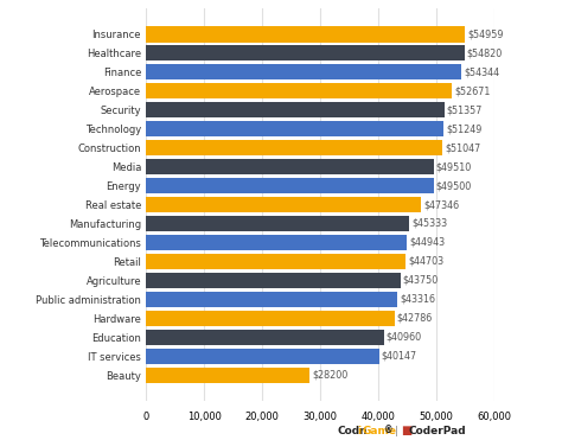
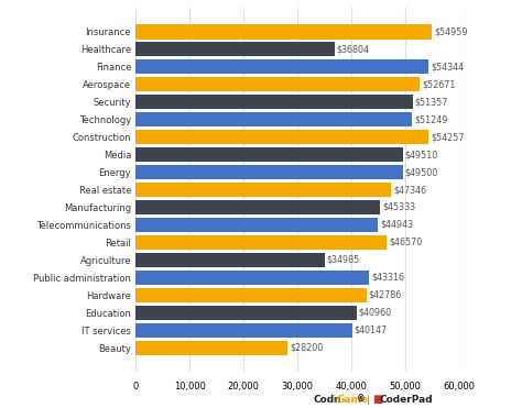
Healthcare: $54820 -> $36804
Construction: $51047 -> $54257
Retail: $44703 -> $46570
Agriculture: $43750 -> $34985
